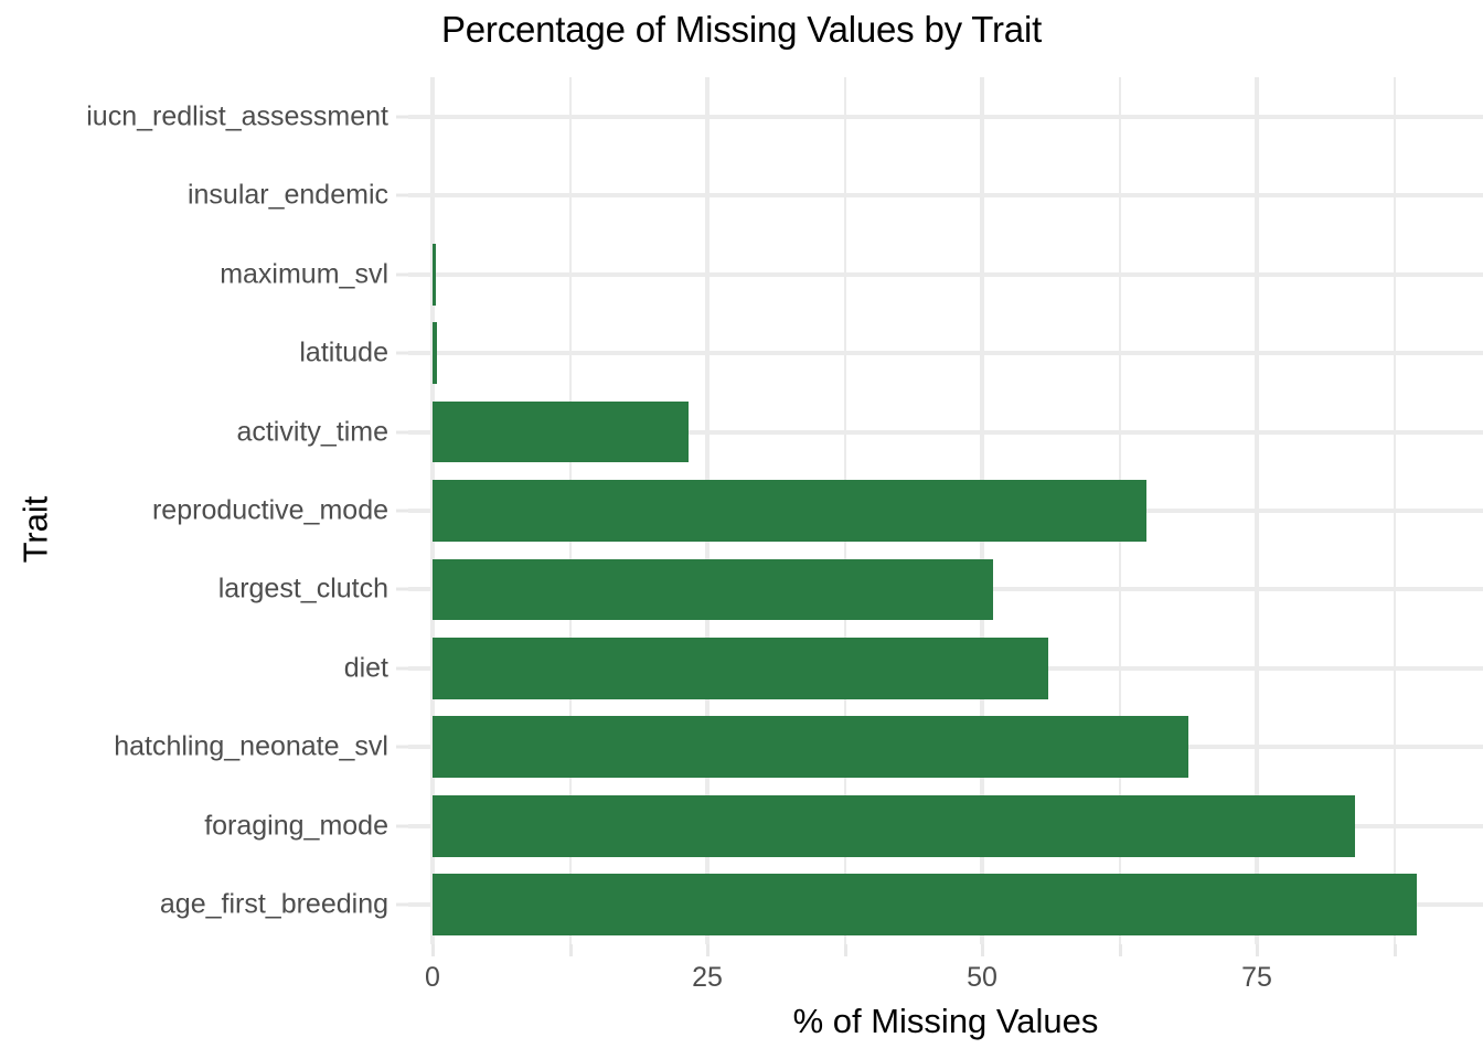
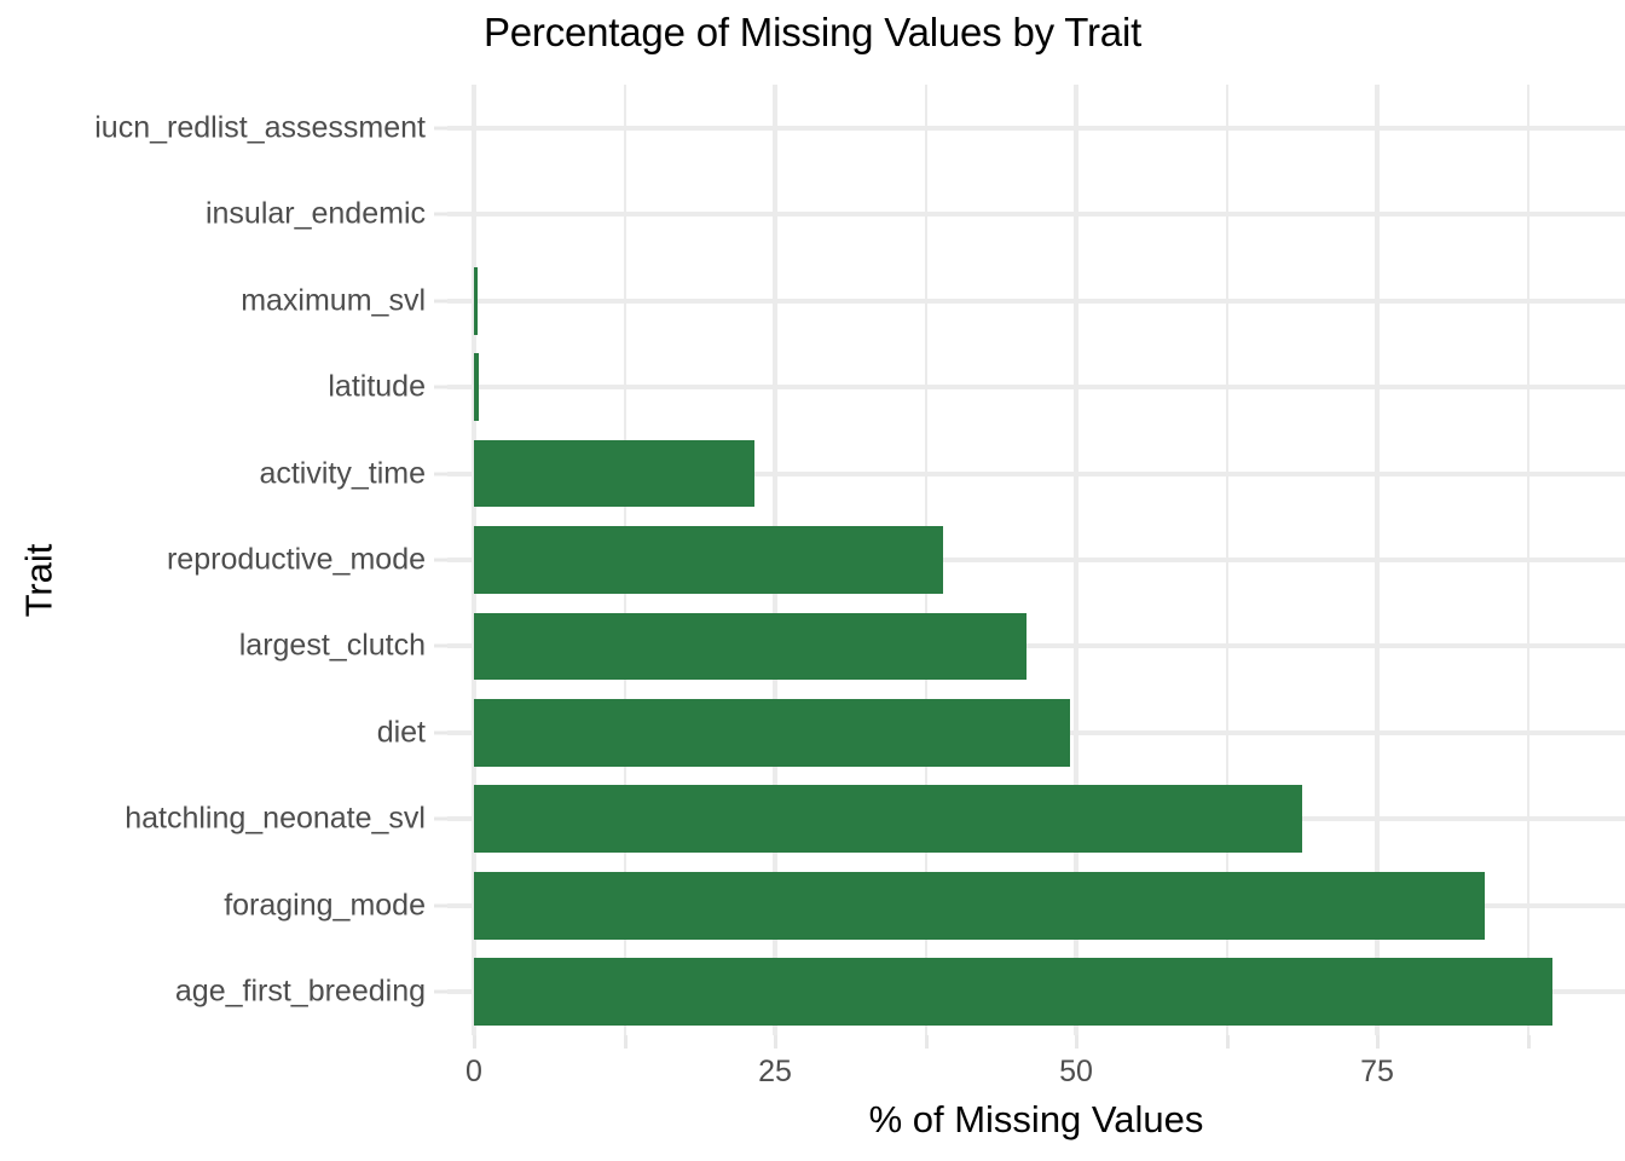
reproductive_mode: 65 -> 39
largest_clutch: 51 -> 46
diet: 56 -> 50
